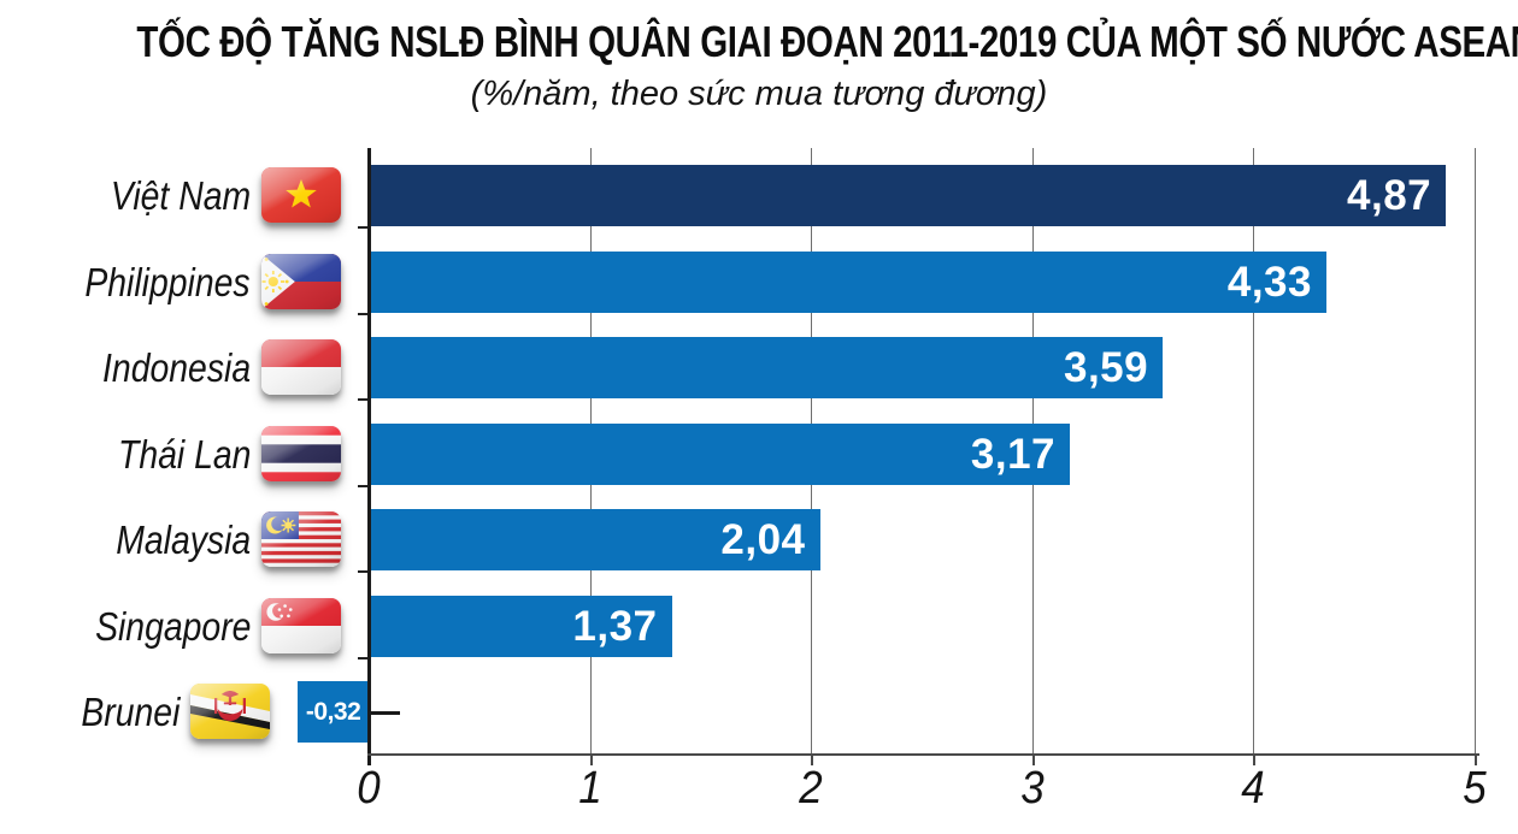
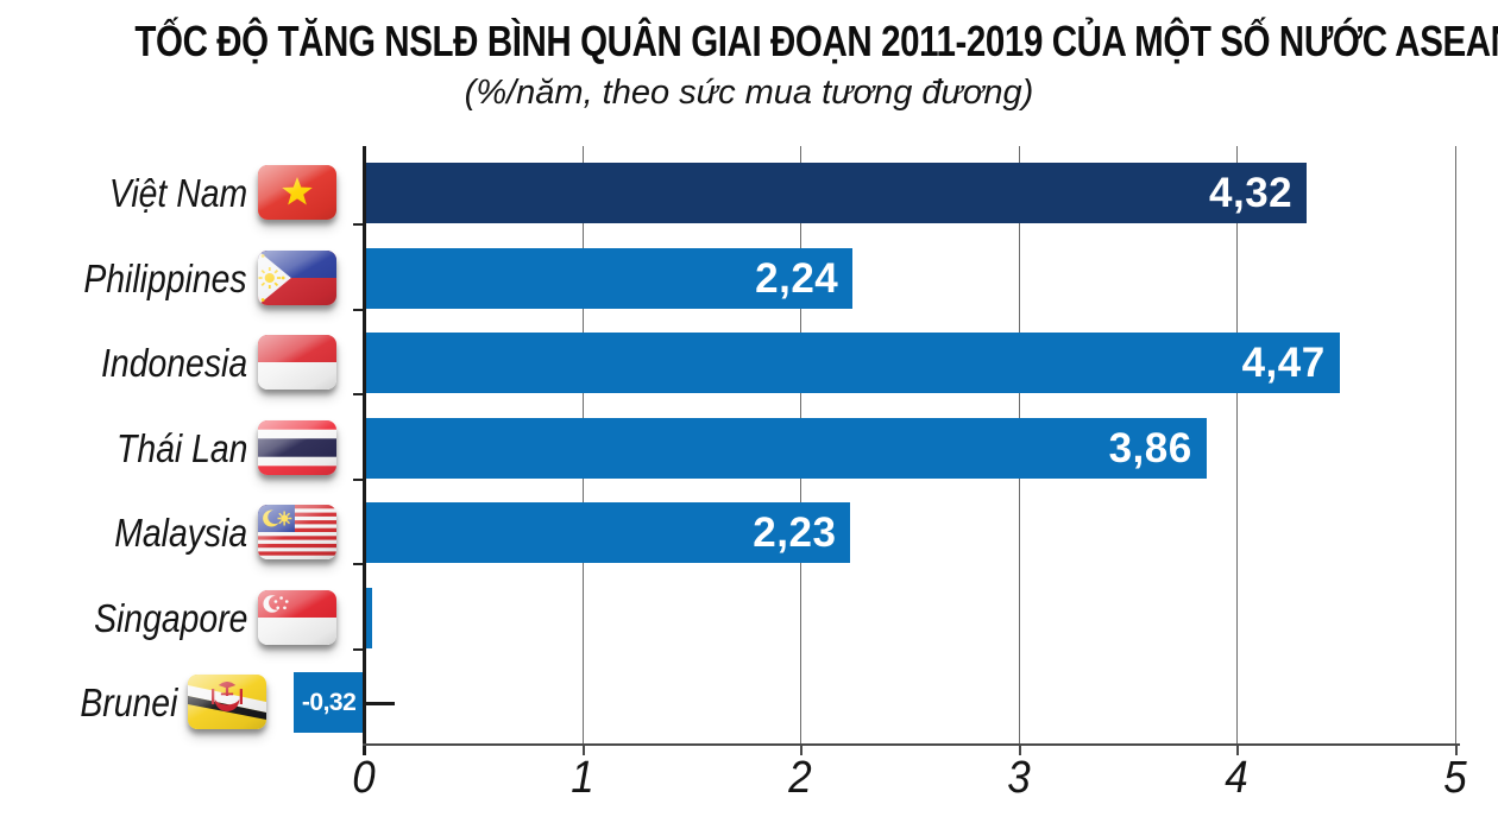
Việt Nam: 4,87 -> 4,32
Philippines: 4,33 -> 2,24
Indonesia: 3,59 -> 4,47
Thái Lan: 3,17 -> 3,86
Malaysia: 2,04 -> 2,23
Singapore: 1,37 -> 0,04
